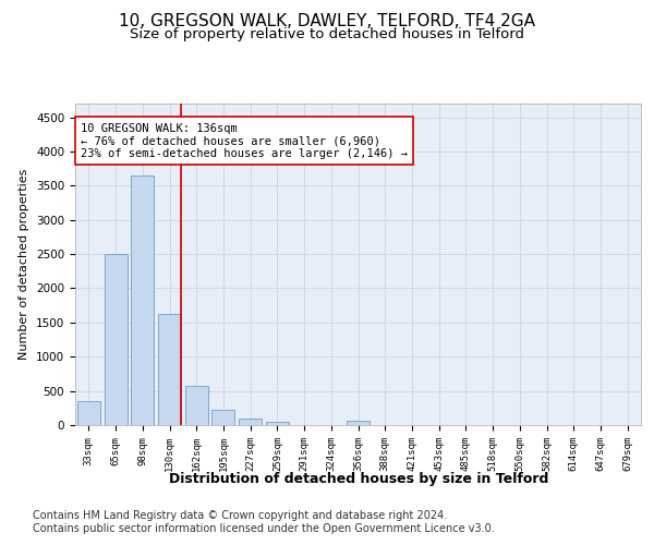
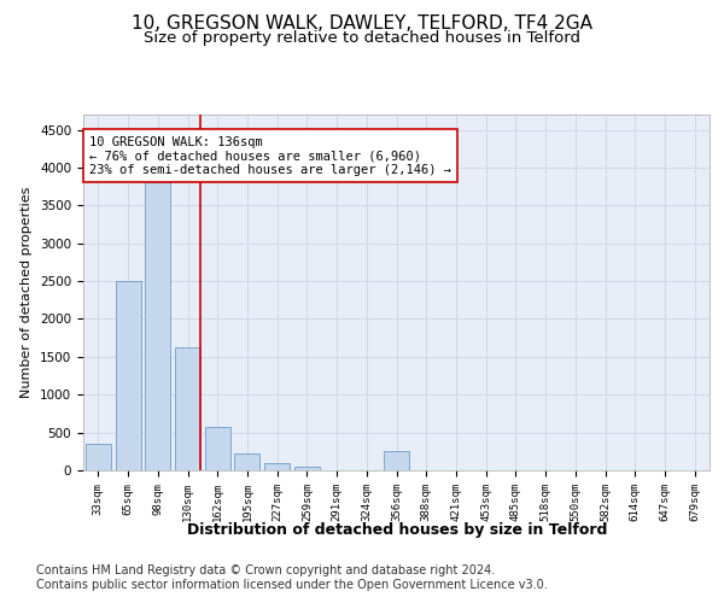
98sqm: 3650 -> 3800
356sqm: 60 -> 260
